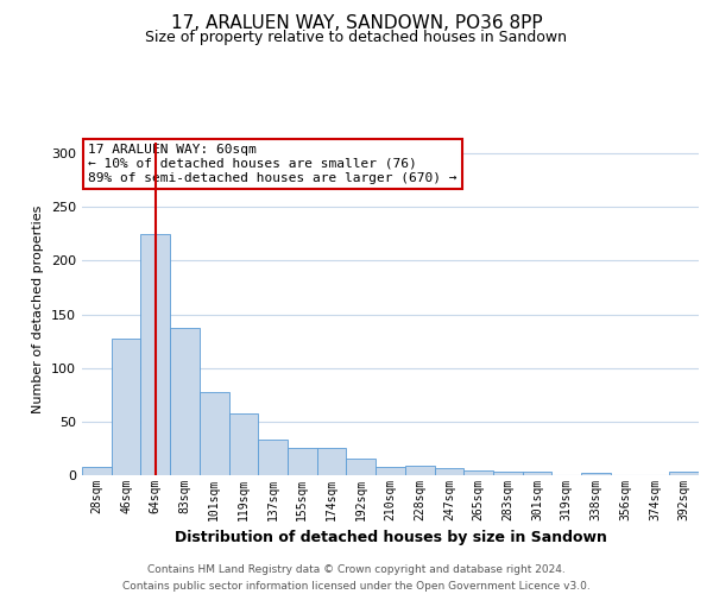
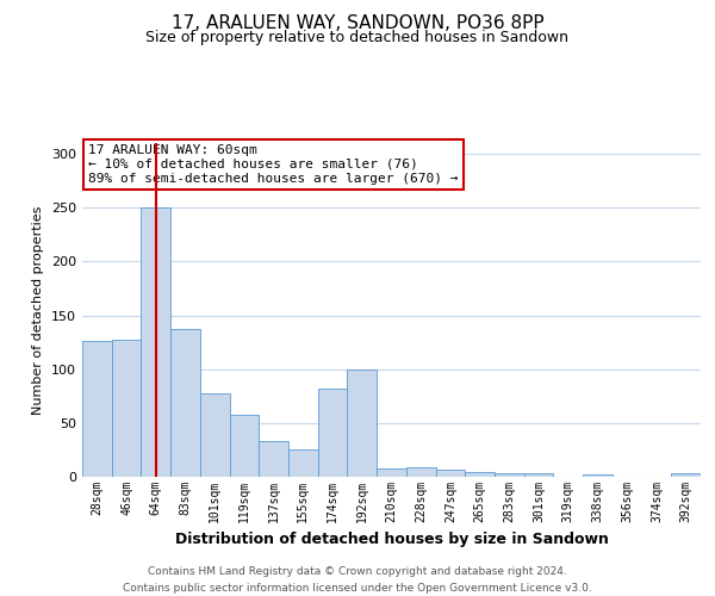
28sqm: 8 -> 126
64sqm: 225 -> 250
174sqm: 26 -> 82
192sqm: 15 -> 100
